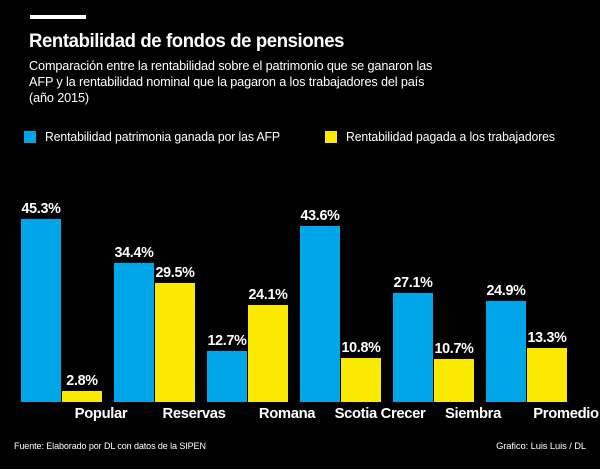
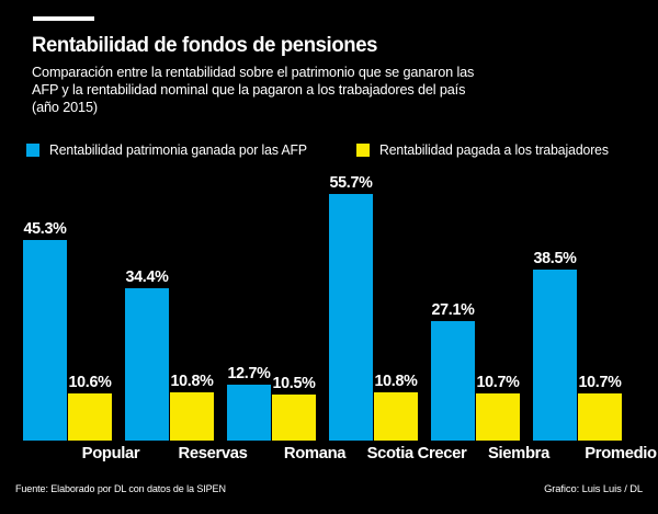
Rentabilidad pagada a los trabajadores/Popular: 2.8% -> 10.6%
Rentabilidad pagada a los trabajadores/Reservas: 29.5% -> 10.8%
Rentabilidad pagada a los trabajadores/Romana: 24.1% -> 10.5%
Rentabilidad patrimonia ganada por las AFP/Scotia Crecer: 43.6% -> 55.7%
Rentabilidad patrimonia ganada por las AFP/Promedio: 24.9% -> 38.5%
Rentabilidad pagada a los trabajadores/Promedio: 13.3% -> 10.7%
